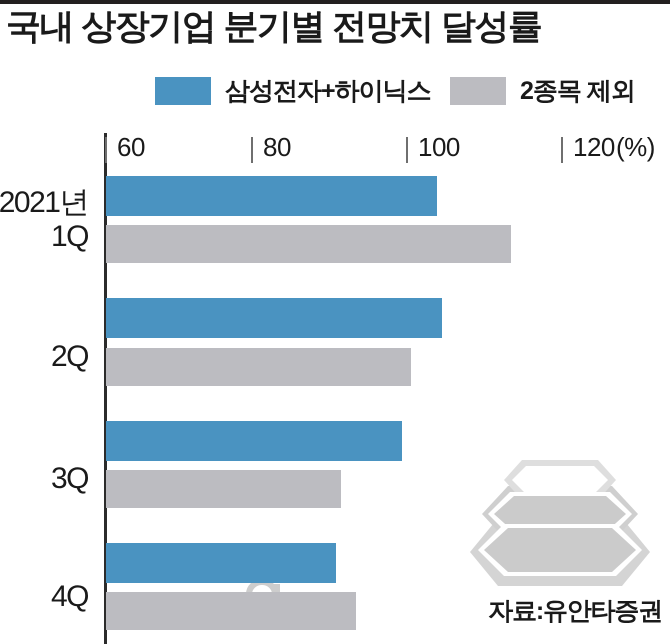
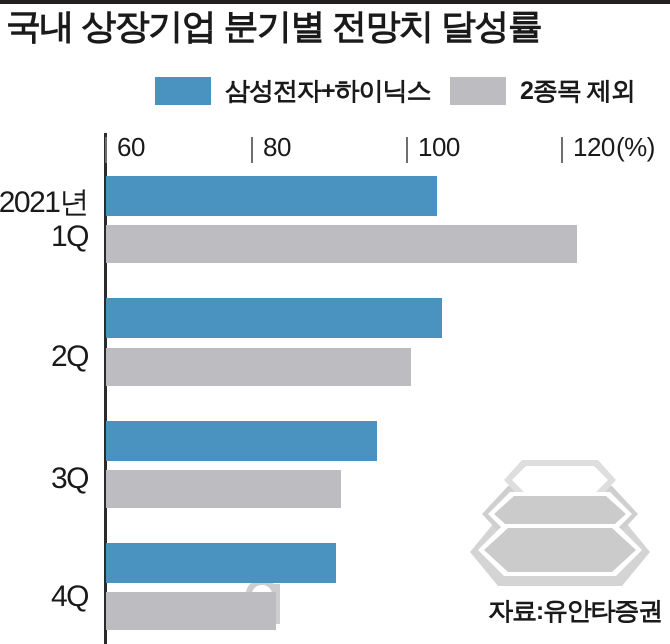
2종목 제외/2021년 1Q: 112 -> 120
삼성전자+하이닉스/3Q: 98 -> 95
2종목 제외/4Q: 92 -> 82
